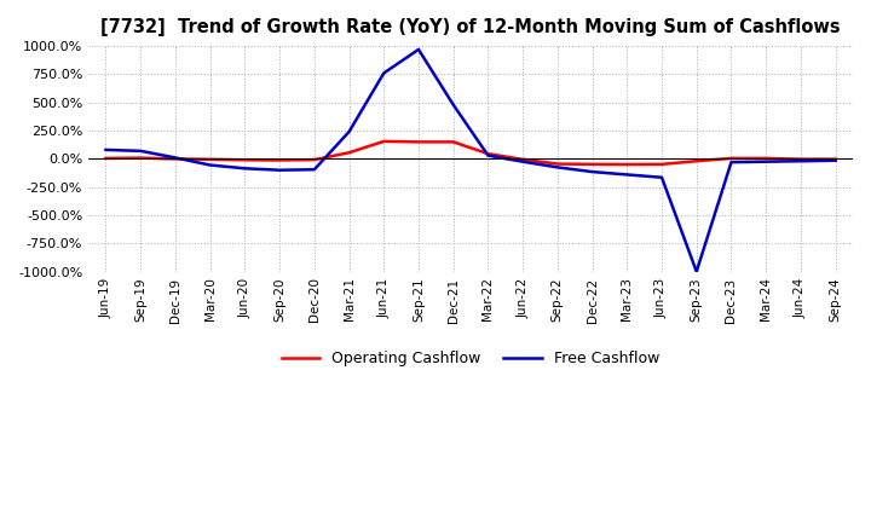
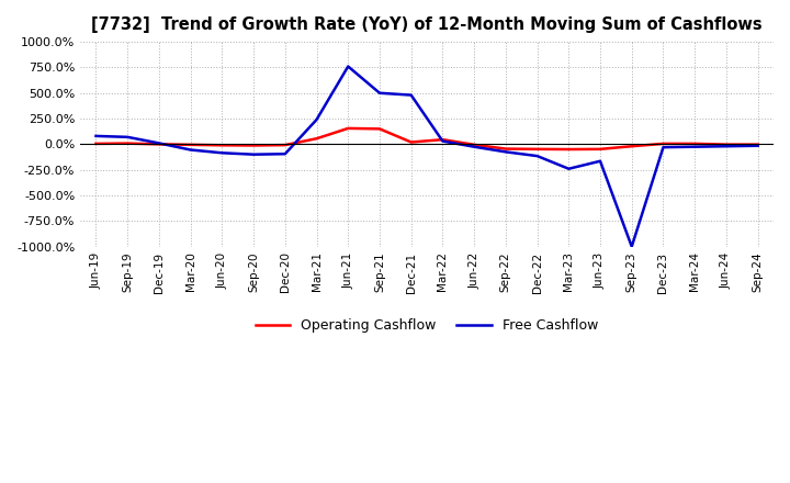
Free Cashflow/Sep-21: 970% -> 500%
Operating Cashflow/Dec-21: 150% -> 20%
Free Cashflow/Mar-23: -140% -> -240%
